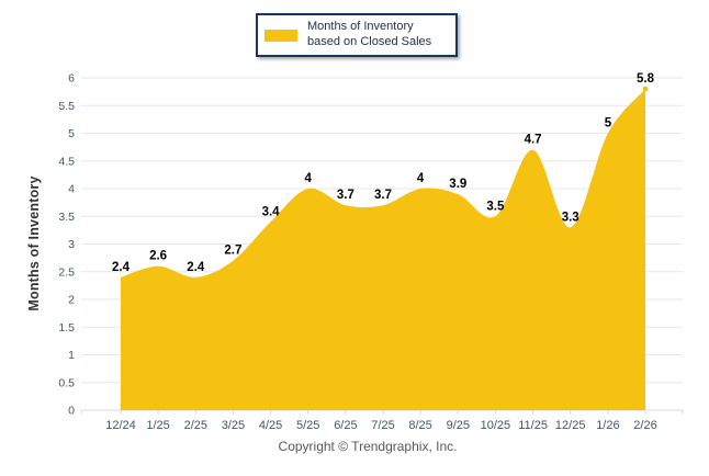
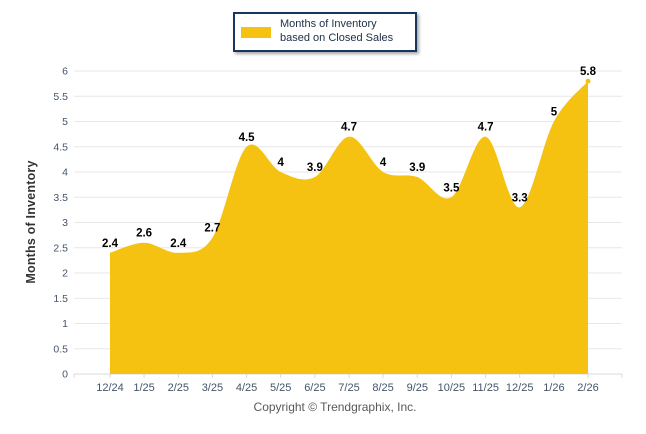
4/25: 3.4 -> 4.5
6/25: 3.7 -> 3.9
7/25: 3.7 -> 4.7
